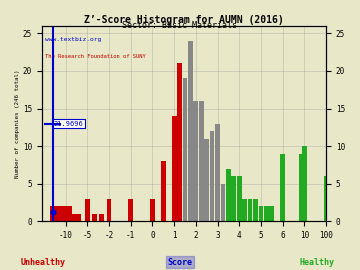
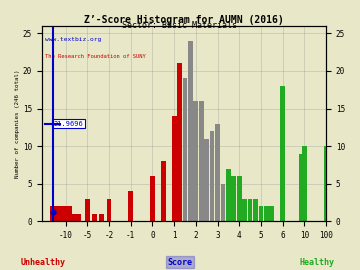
-1: 3 -> 4
0: 3 -> 6
6: 9 -> 18
100: 6 -> 10
